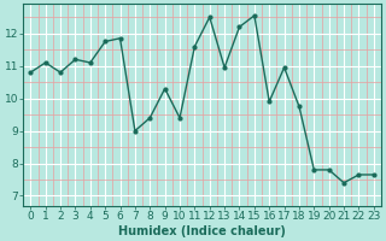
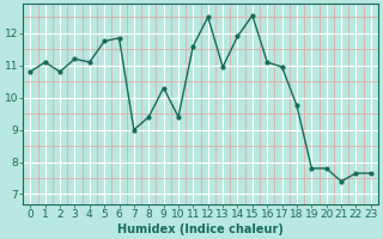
14: 12.20 -> 11.90
16: 9.90 -> 11.10
